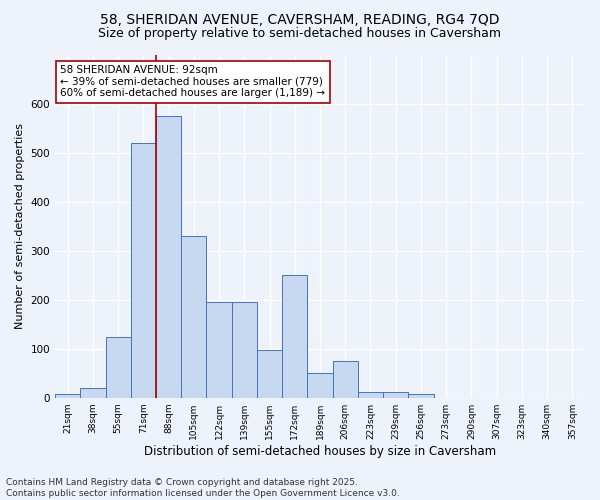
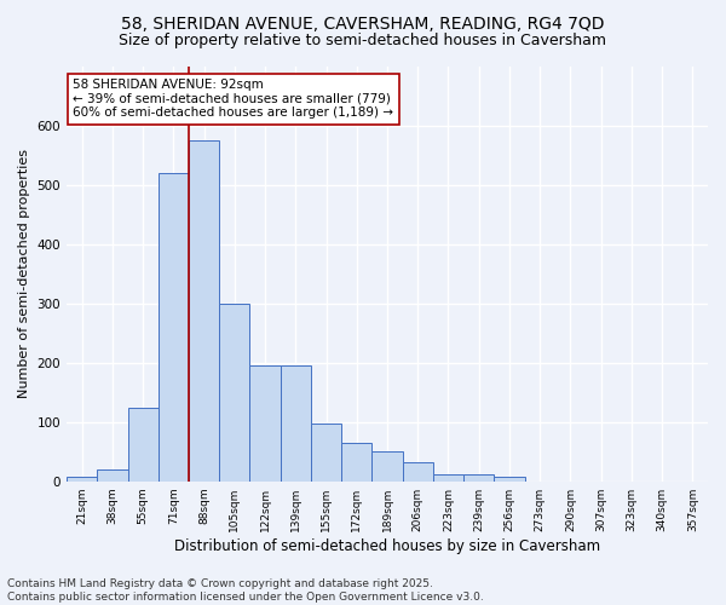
105sqm: 330 -> 300
172sqm: 250 -> 65
206sqm: 75 -> 32
